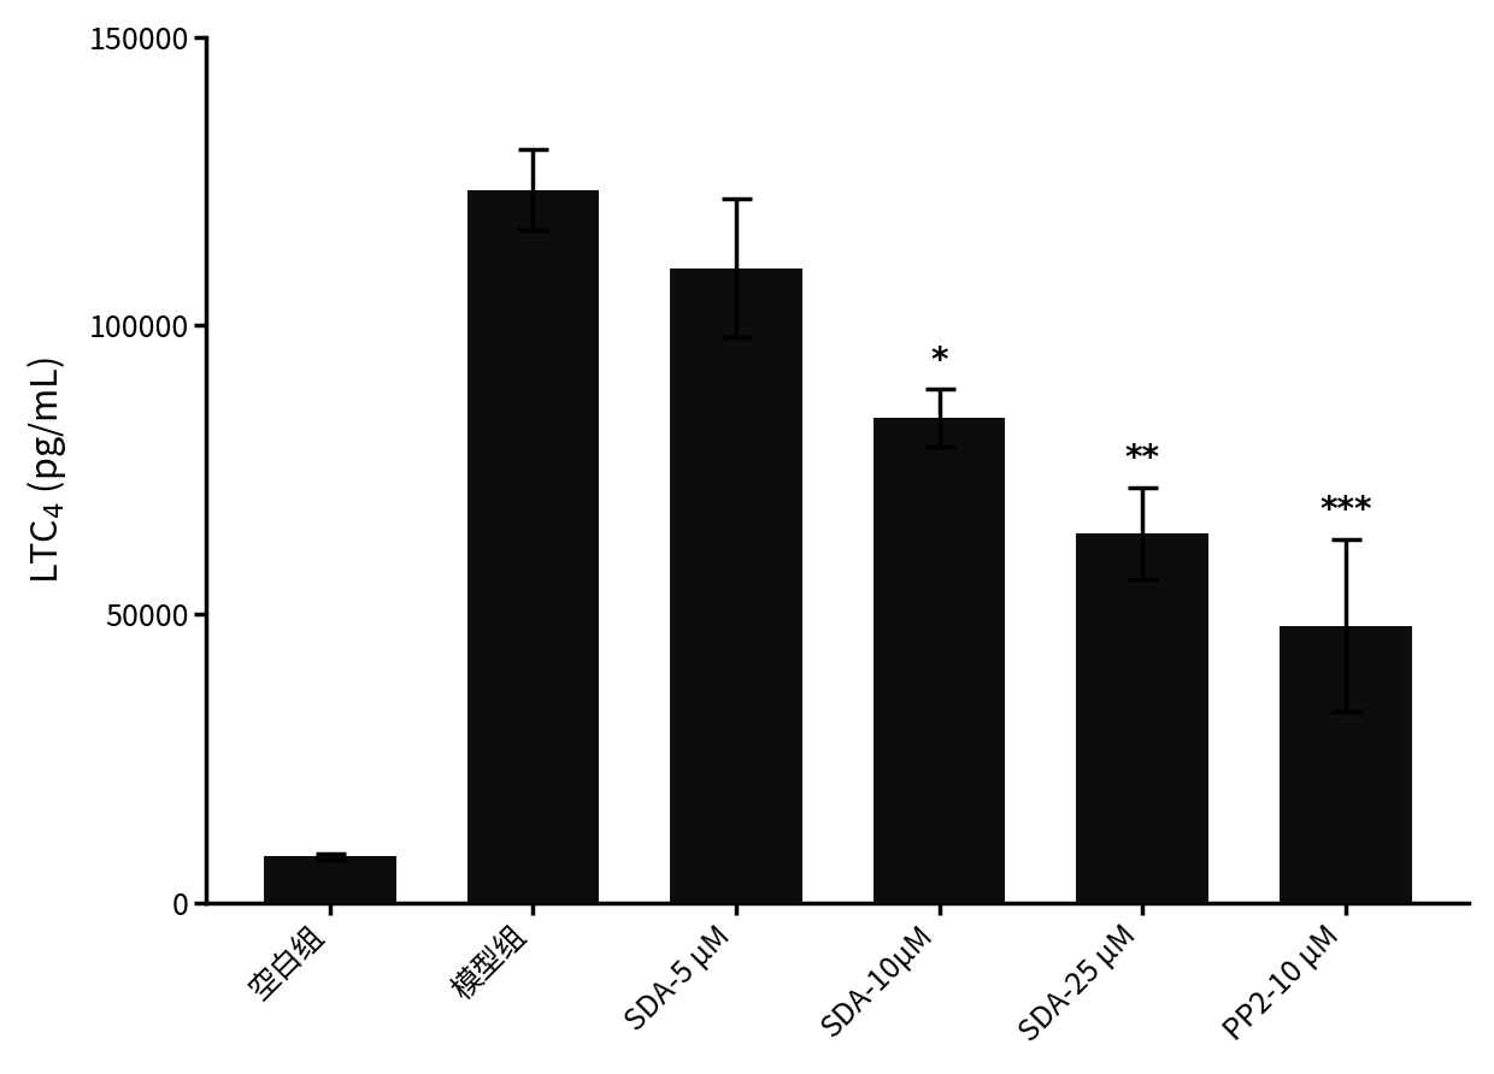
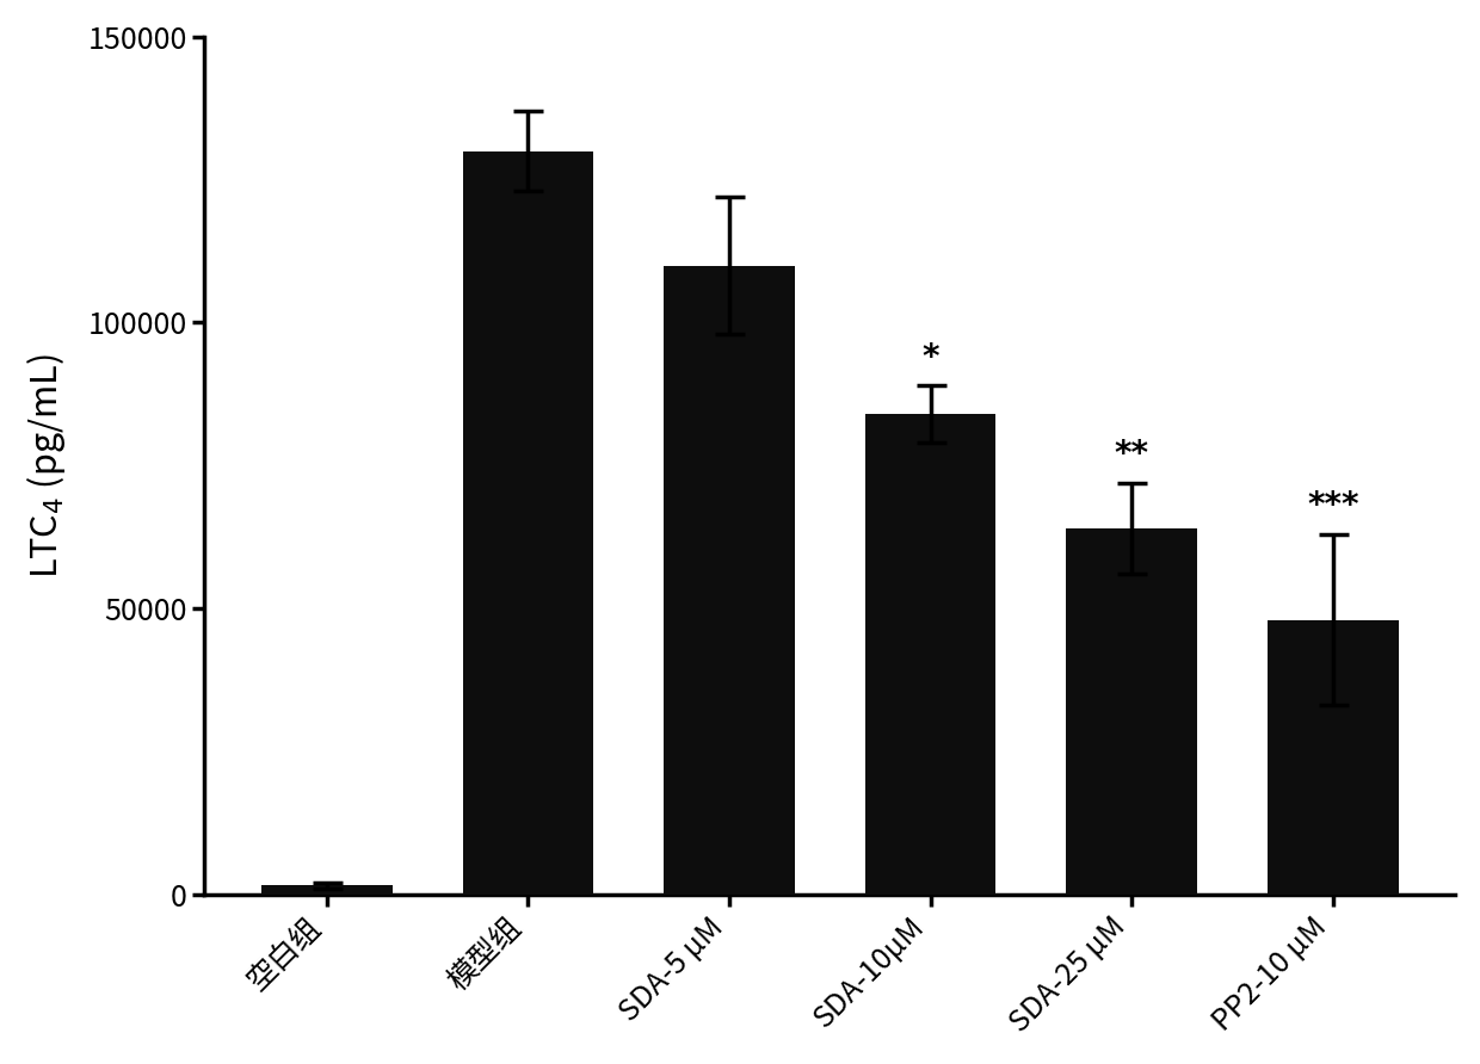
空白组: 8000 -> 1500
模型组: 123500 -> 130000
